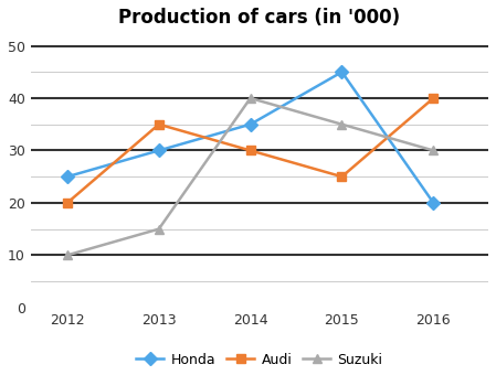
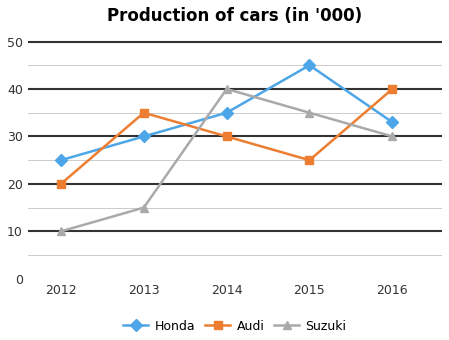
Honda/2016: 20 -> 33
